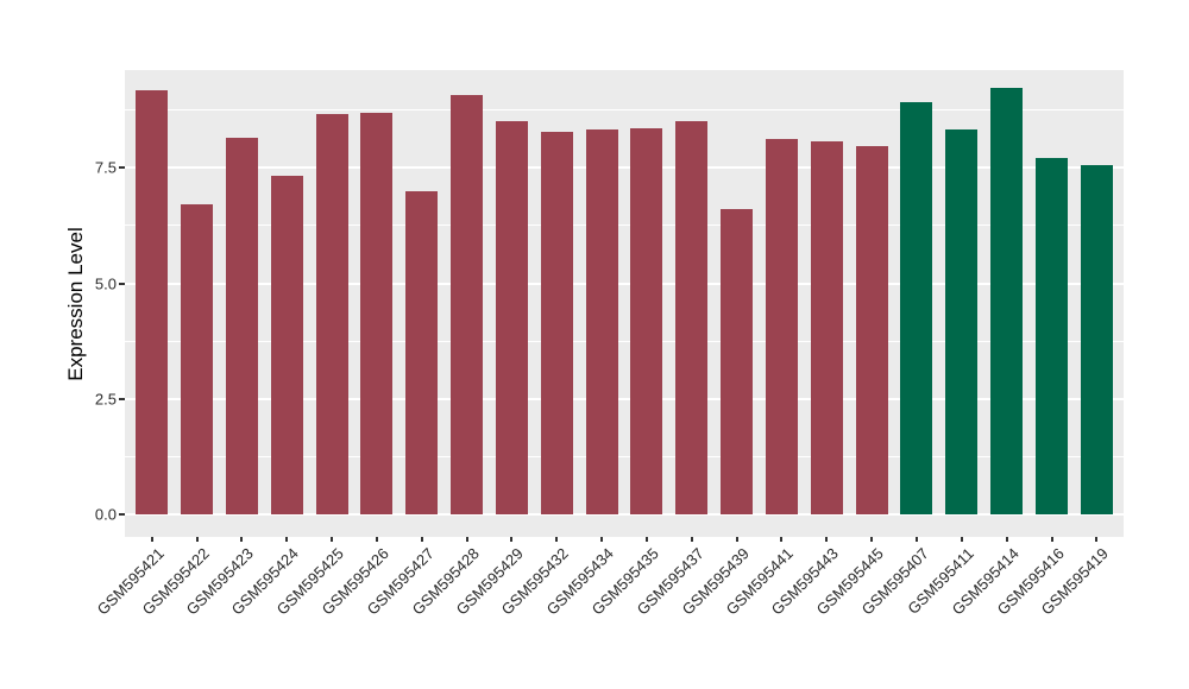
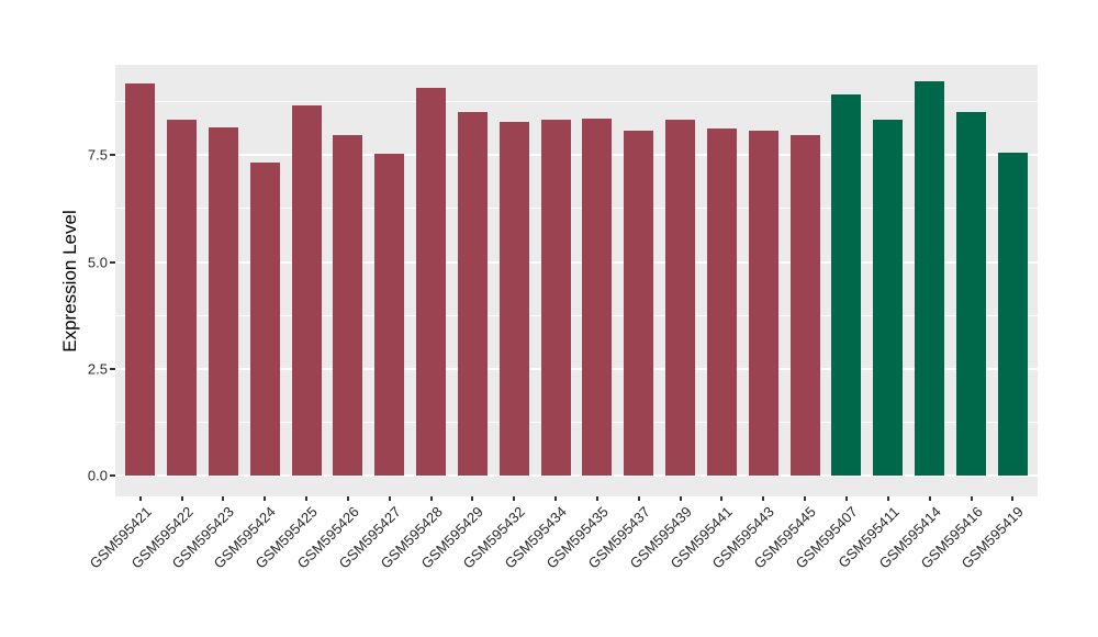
GSM595422: 6.7 -> 8.3
GSM595426: 8.7 -> 8.0
GSM595427: 7.0 -> 7.5
GSM595437: 8.5 -> 8.1
GSM595439: 6.6 -> 8.3
GSM595416: 7.7 -> 8.5
